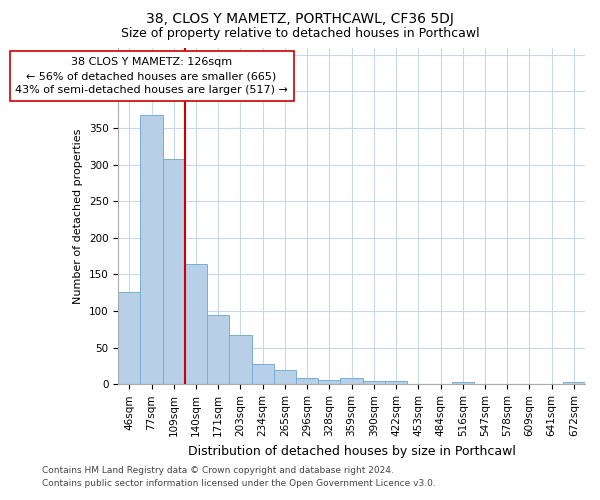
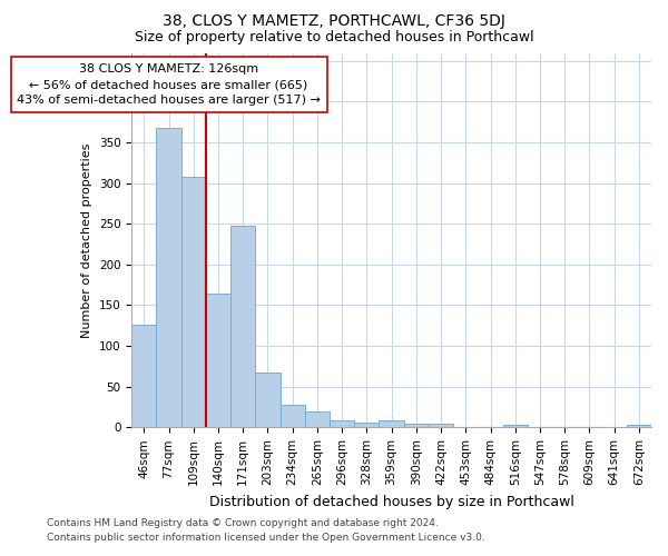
171sqm: 95 -> 248
